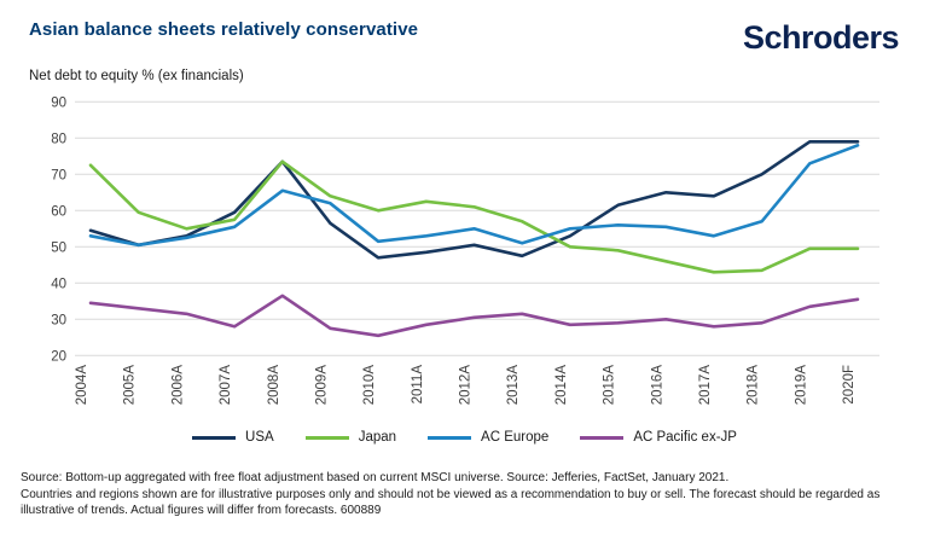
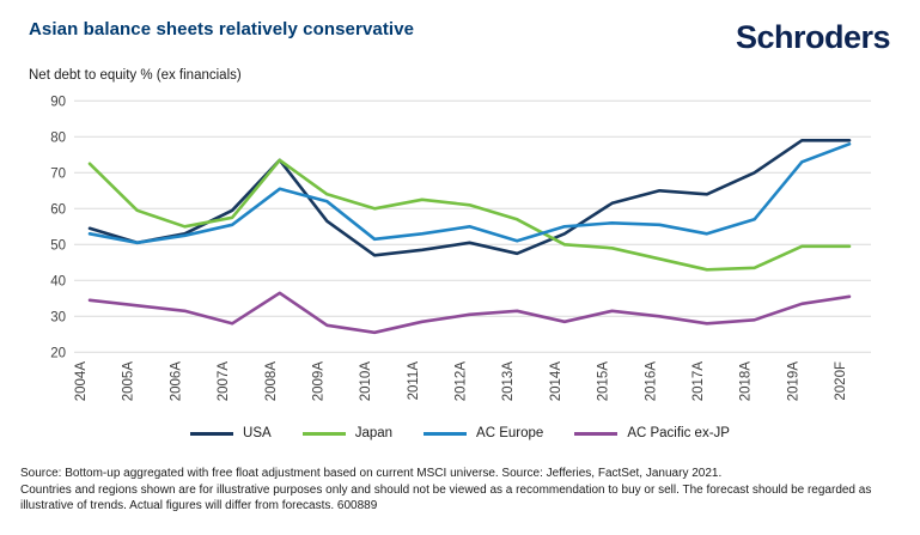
AC Pacific ex-JP/2015A: 29 -> 32
